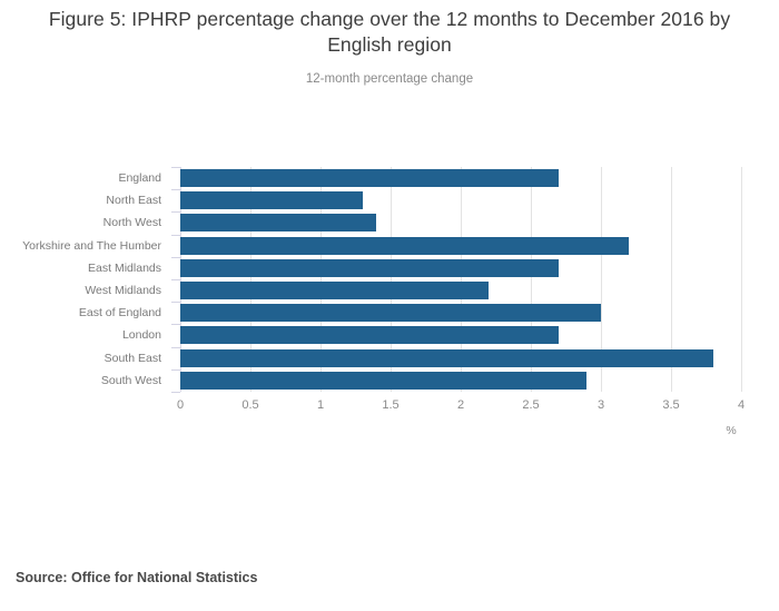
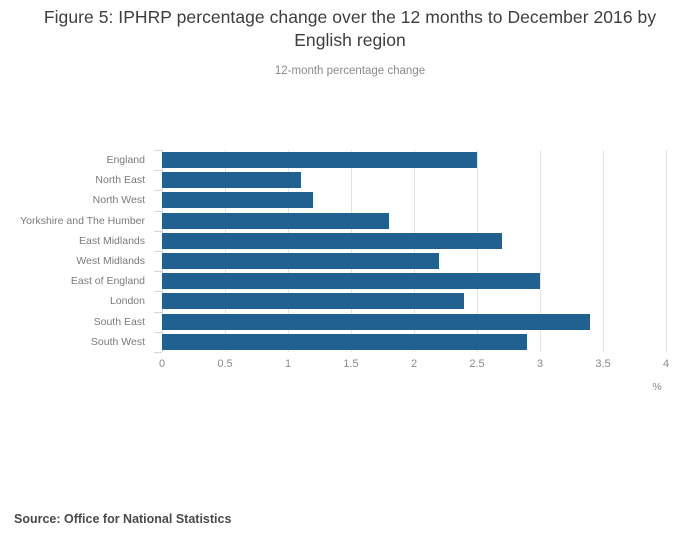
England: 2.7 -> 2.5
North East: 1.3 -> 1.1
North West: 1.4 -> 1.2
Yorkshire and The Humber: 3.2 -> 1.8
London: 2.7 -> 2.4
South East: 3.8 -> 3.4
